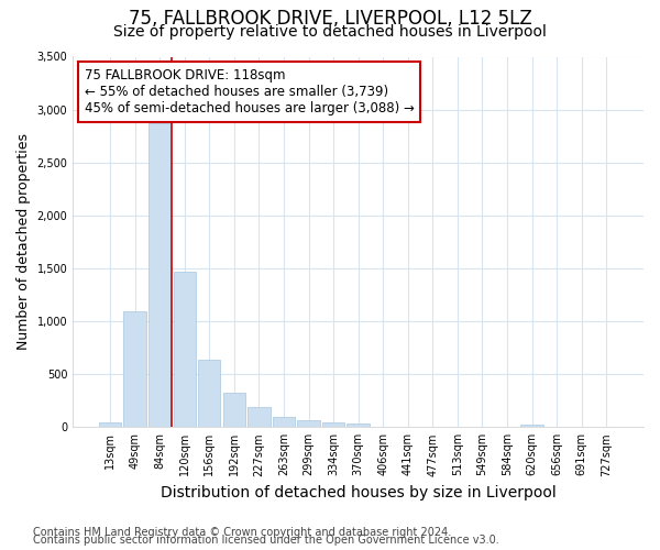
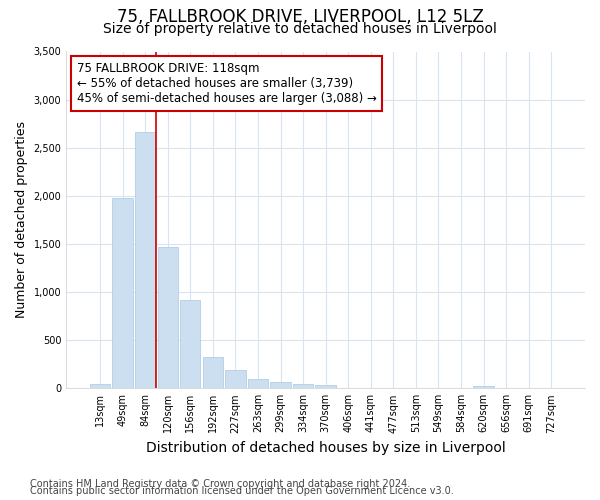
49sqm: 1,090 -> 1,980
84sqm: 2,870 -> 2,660
156sqm: 640 -> 920
